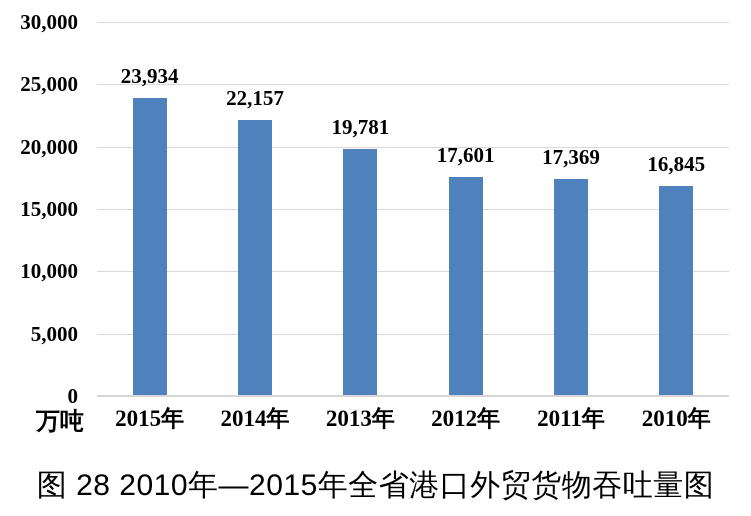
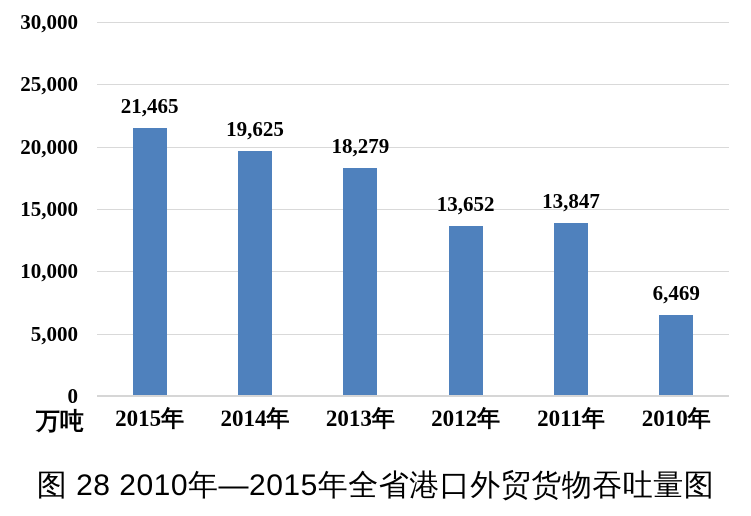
2015年: 23,934 -> 21,465
2014年: 22,157 -> 19,625
2013年: 19,781 -> 18,279
2012年: 17,601 -> 13,652
2011年: 17,369 -> 13,847
2010年: 16,845 -> 6,469
